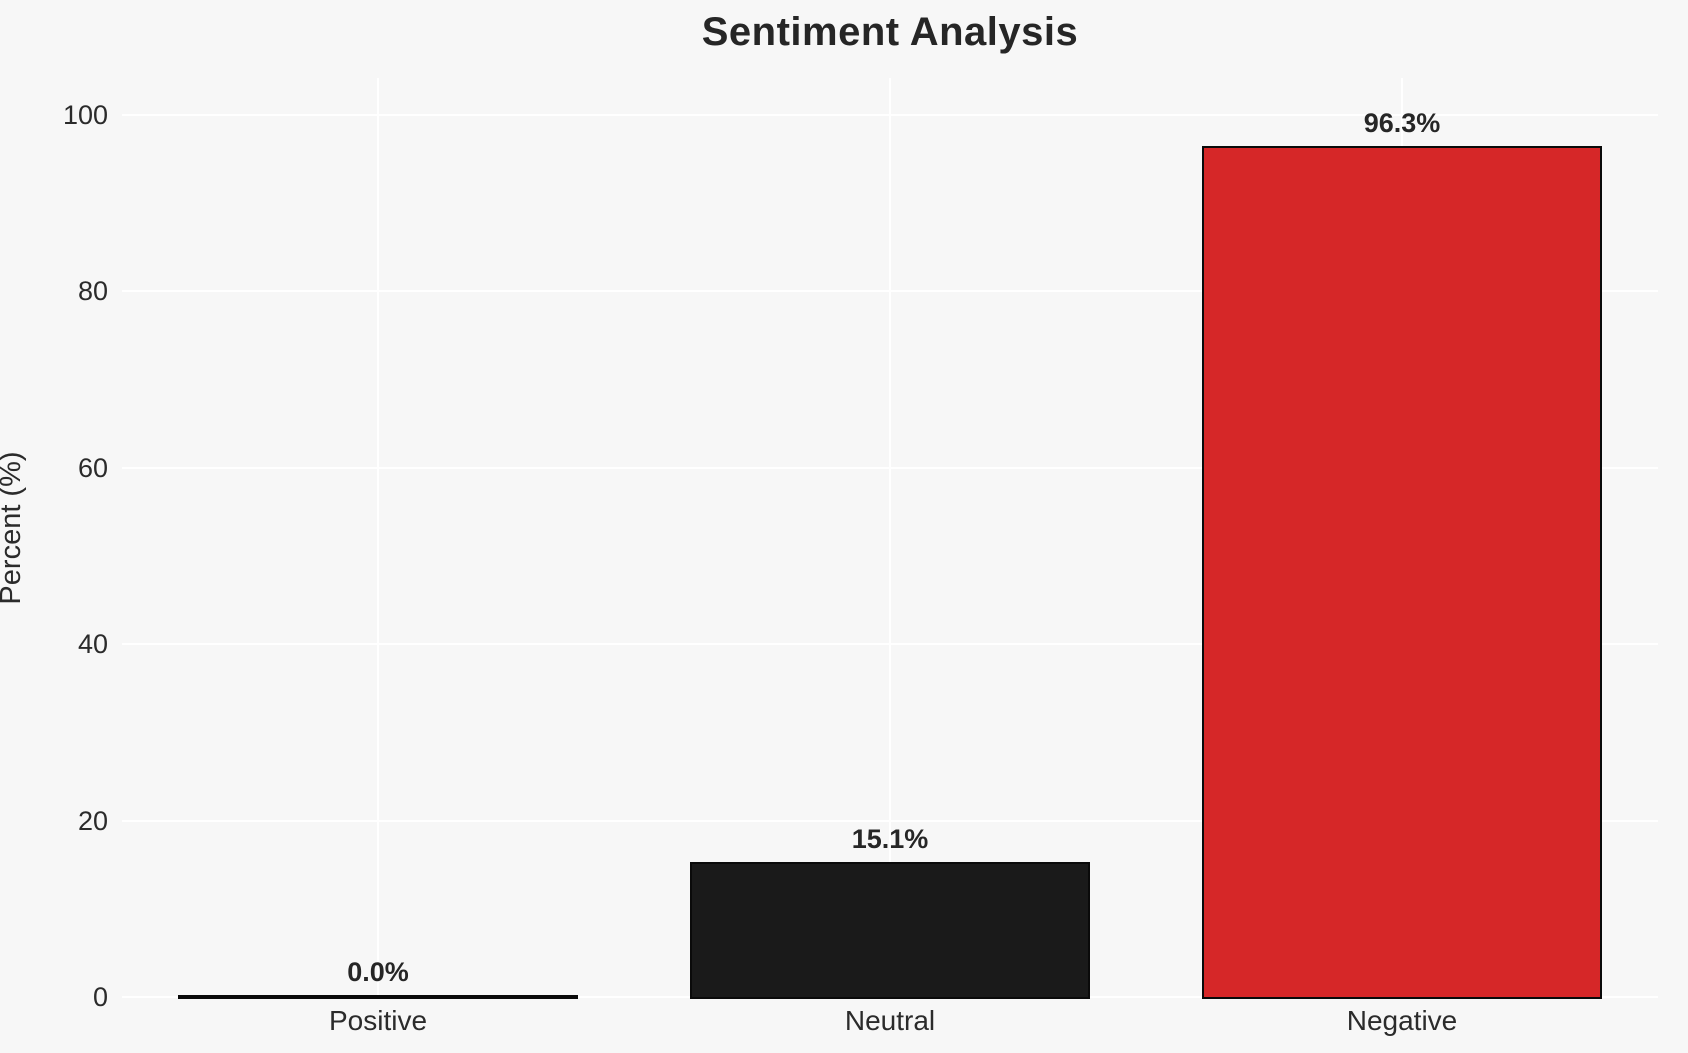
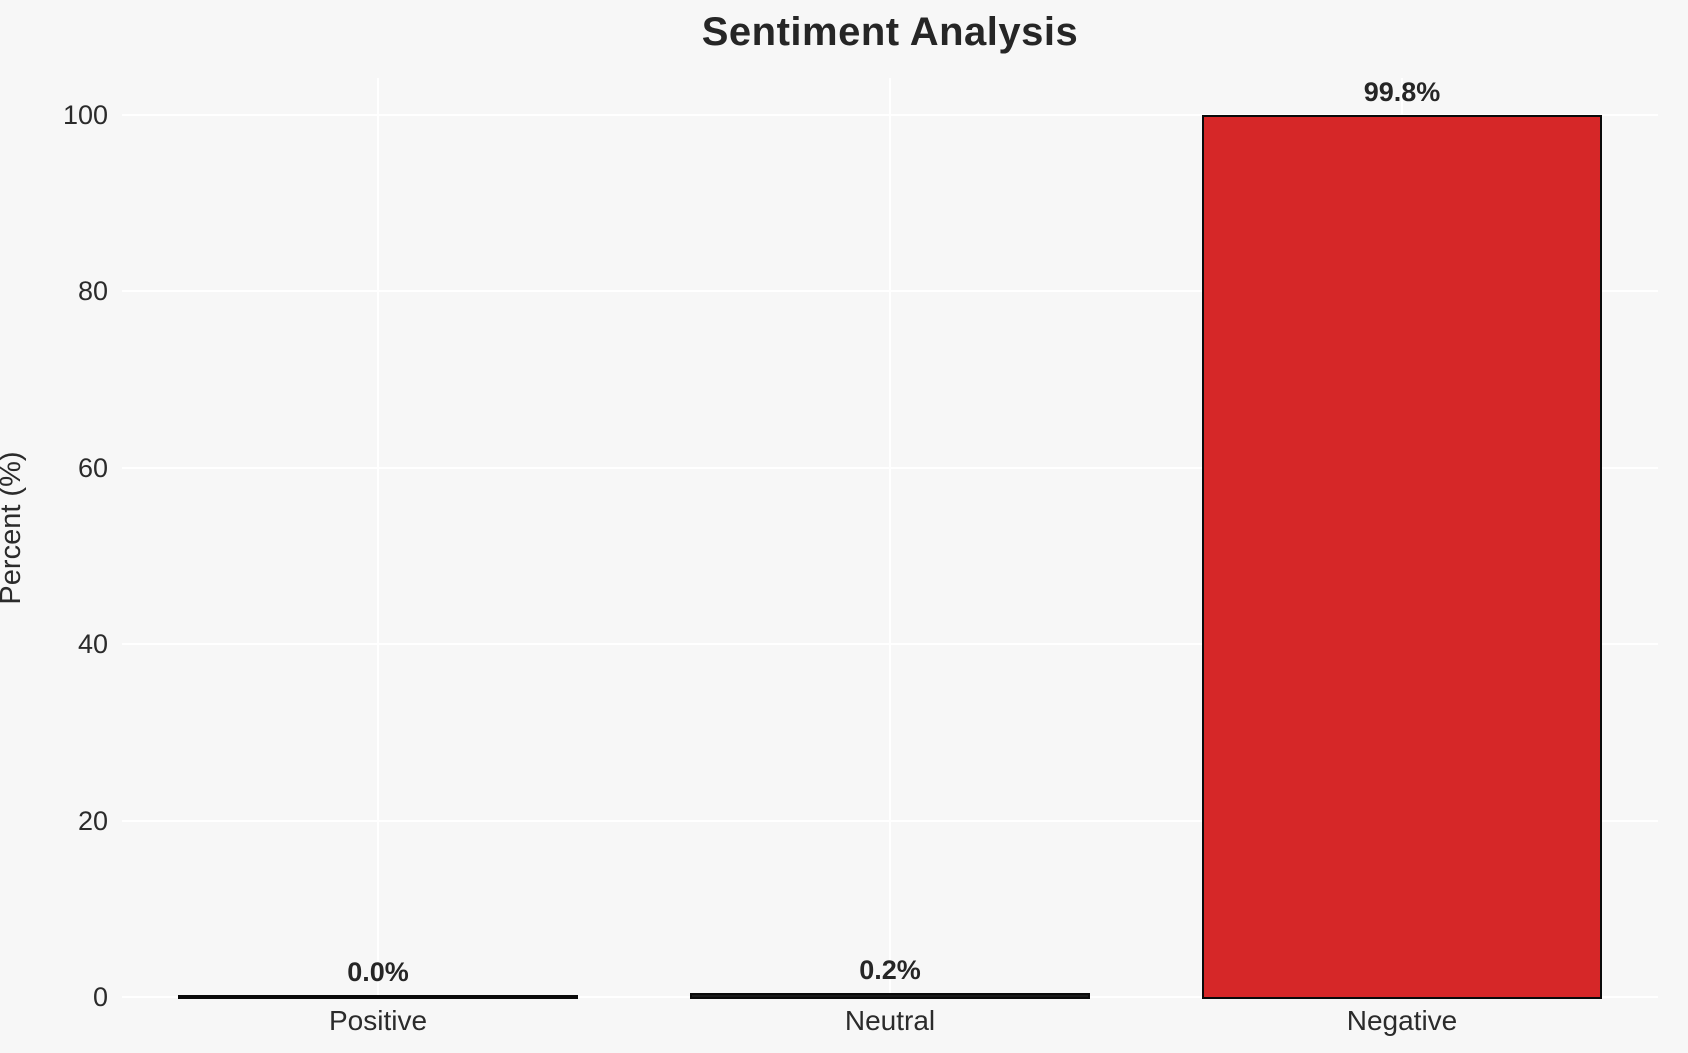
Neutral: 15.1% -> 0.2%
Negative: 96.3% -> 99.8%
